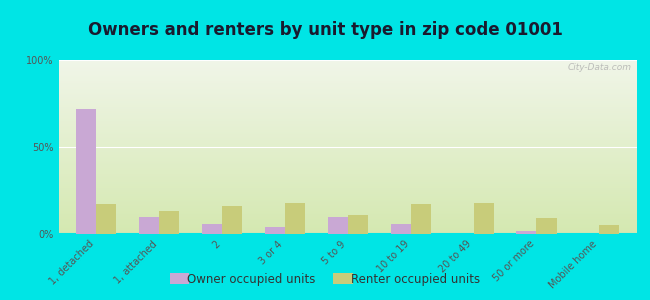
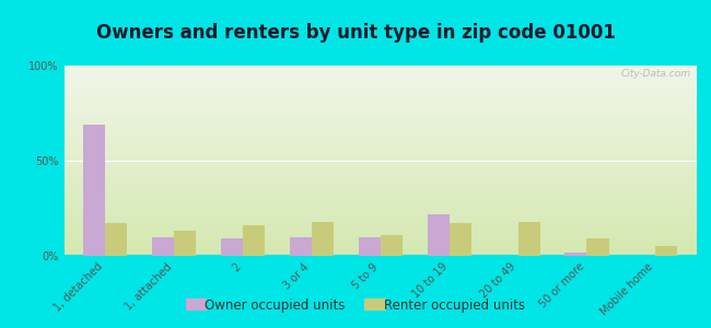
Owner occupied units/1, detached: 72% -> 69%
Owner occupied units/2: 6% -> 9%
Owner occupied units/3 or 4: 4% -> 10%
Owner occupied units/10 to 19: 6% -> 22%
